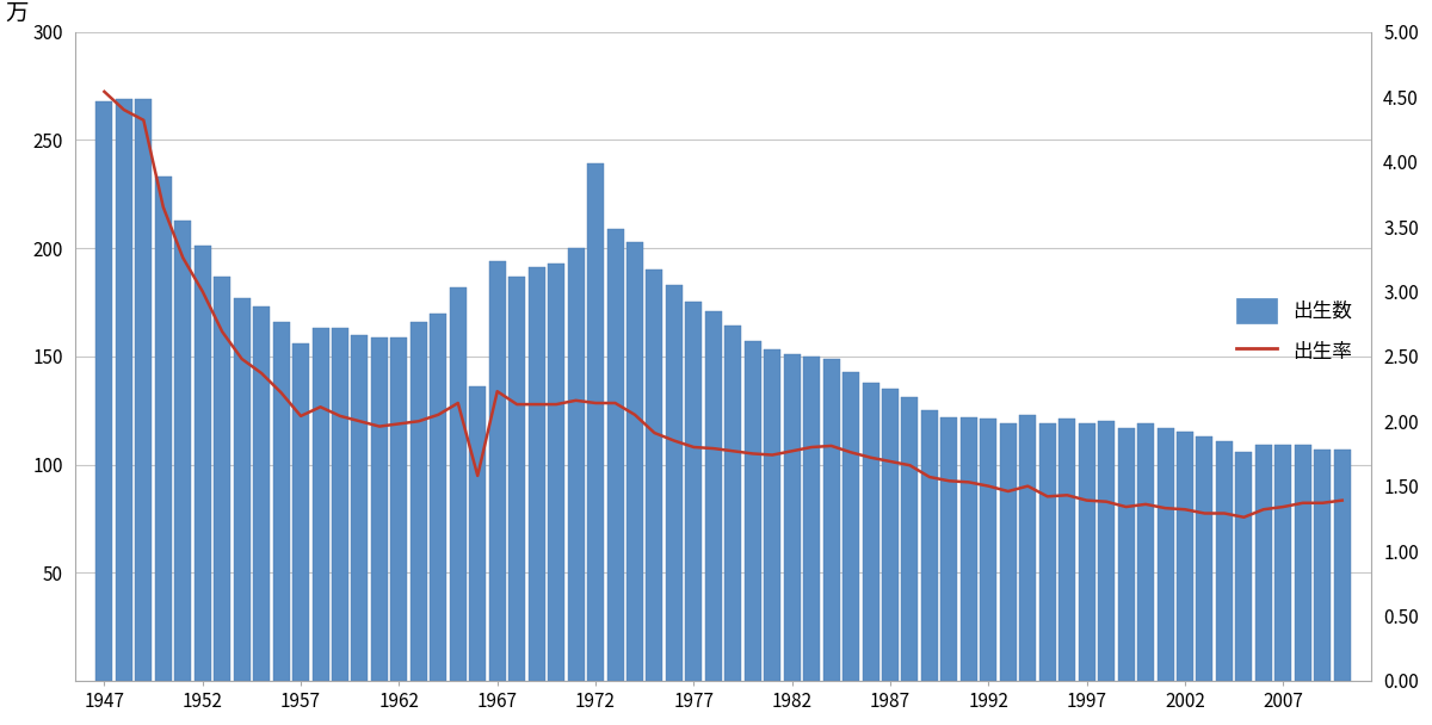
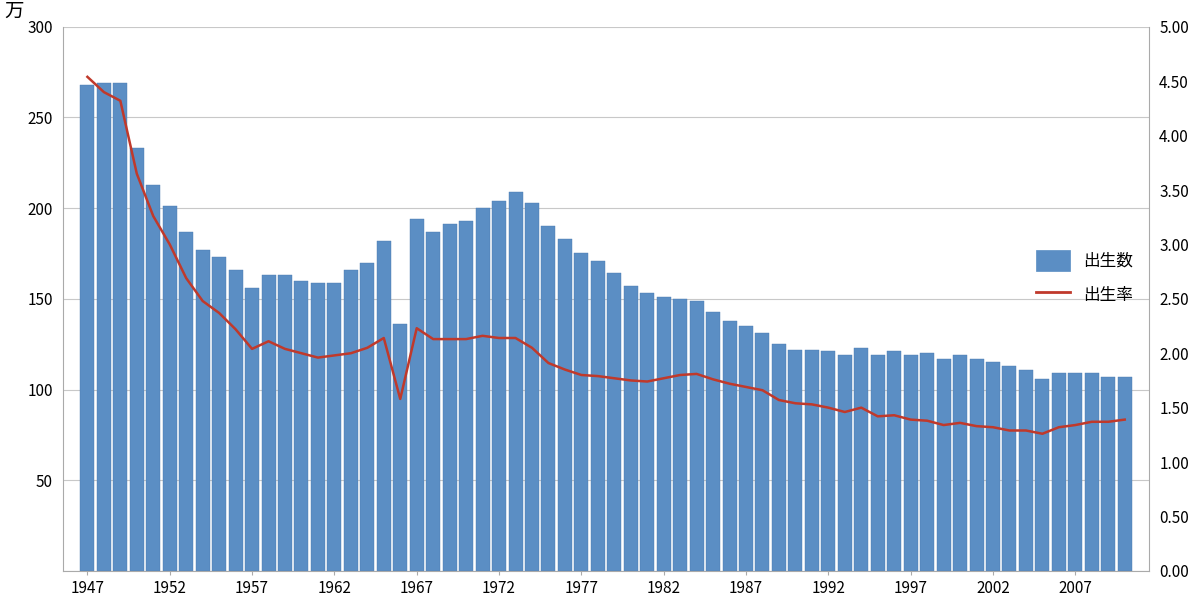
出生数/1972: 239 -> 204
